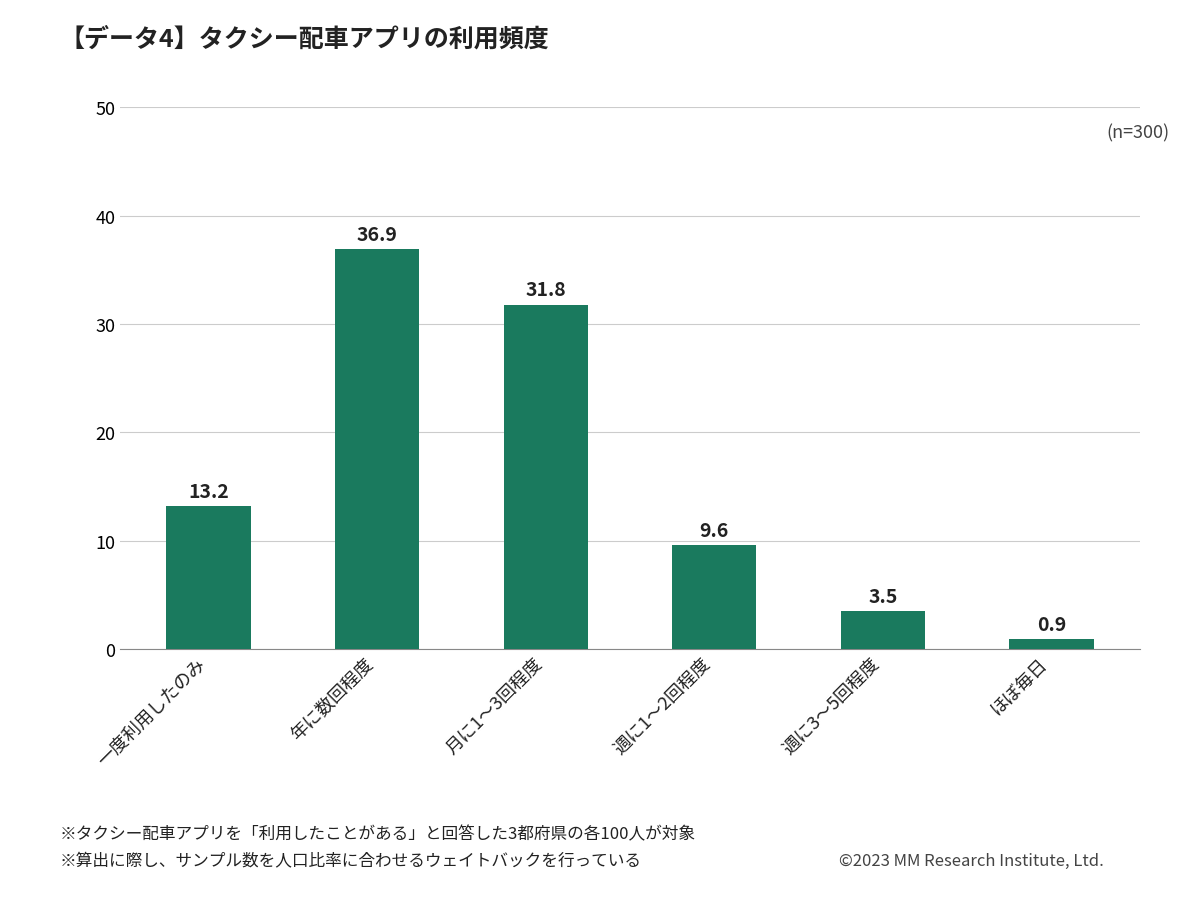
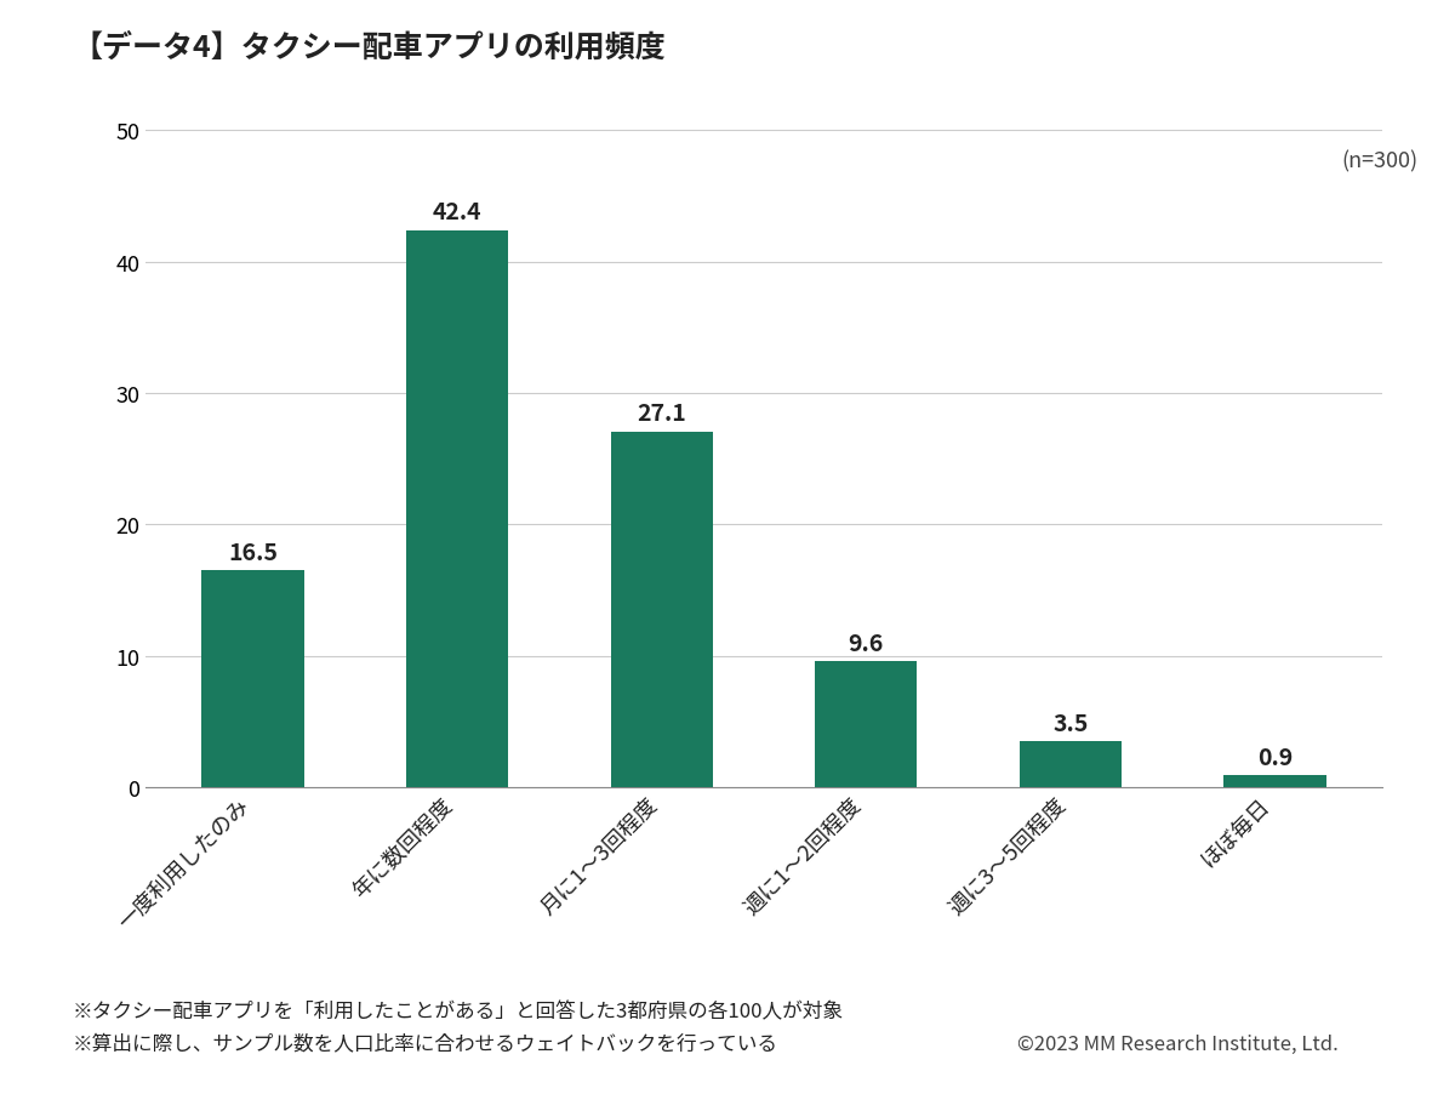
一度利用したのみ: 13.2 -> 16.5
年に数回程度: 36.9 -> 42.4
月に1〜3回程度: 31.8 -> 27.1
